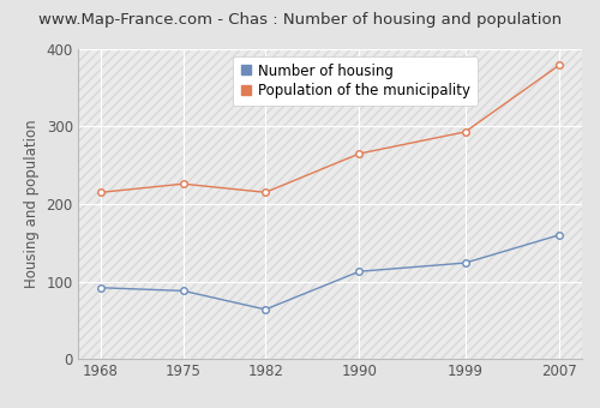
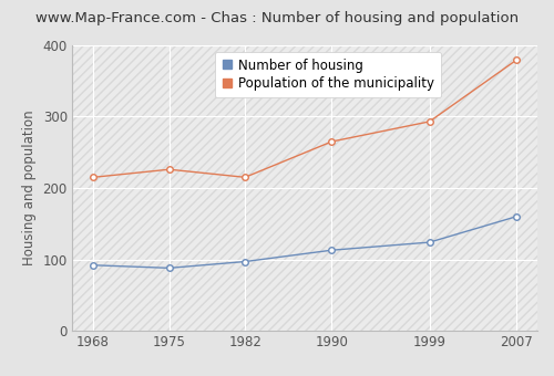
Number of housing/1982: 64 -> 97
